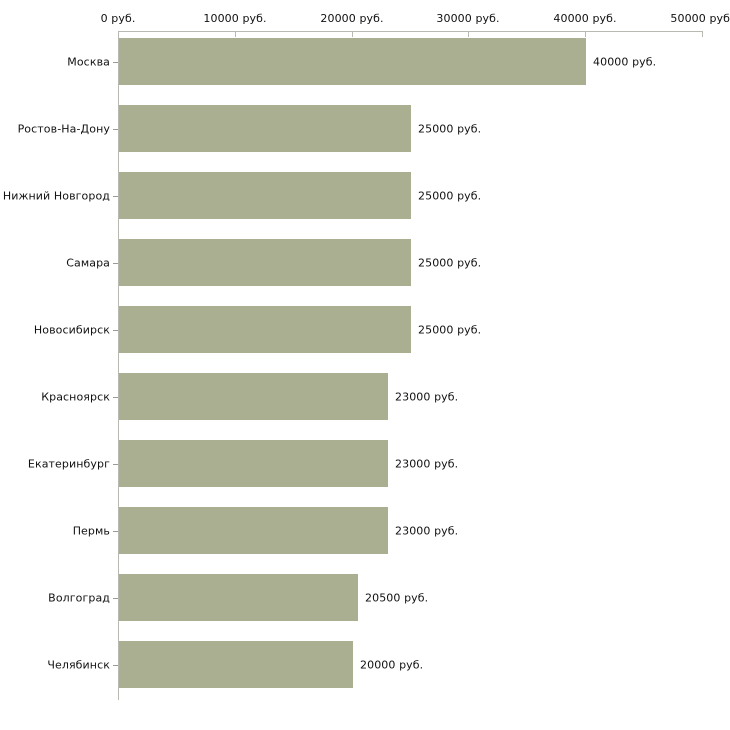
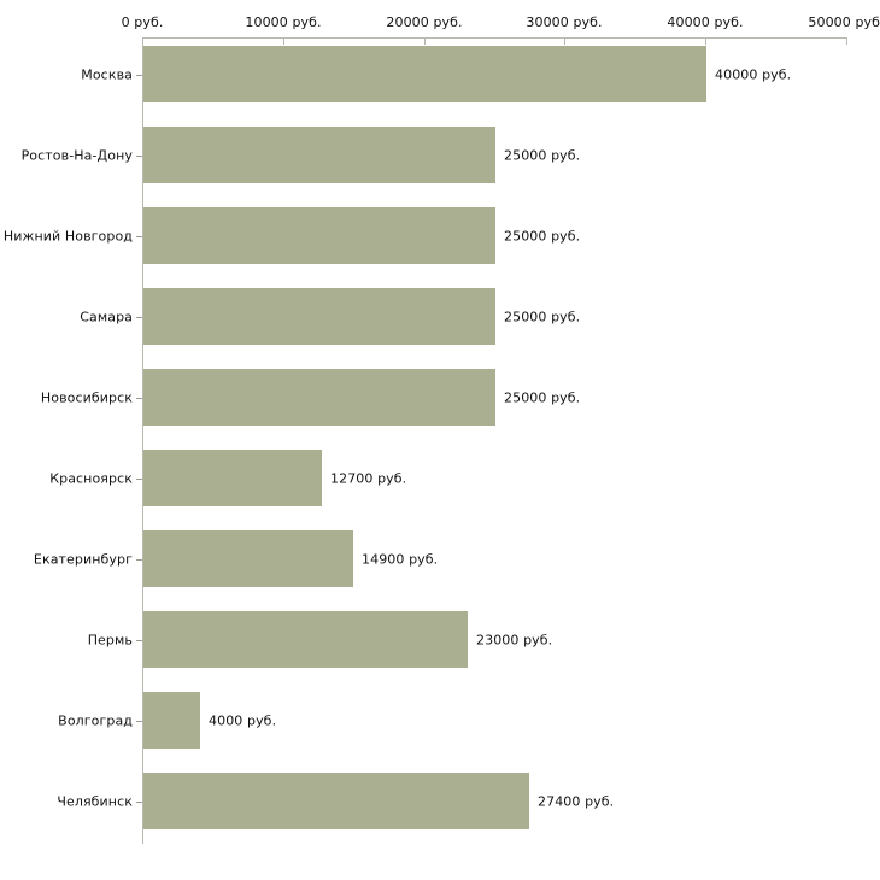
Красноярск: 23000 -> 12700
Екатеринбург: 23000 -> 14900
Волгоград: 20500 -> 4000
Челябинск: 20000 -> 27400
